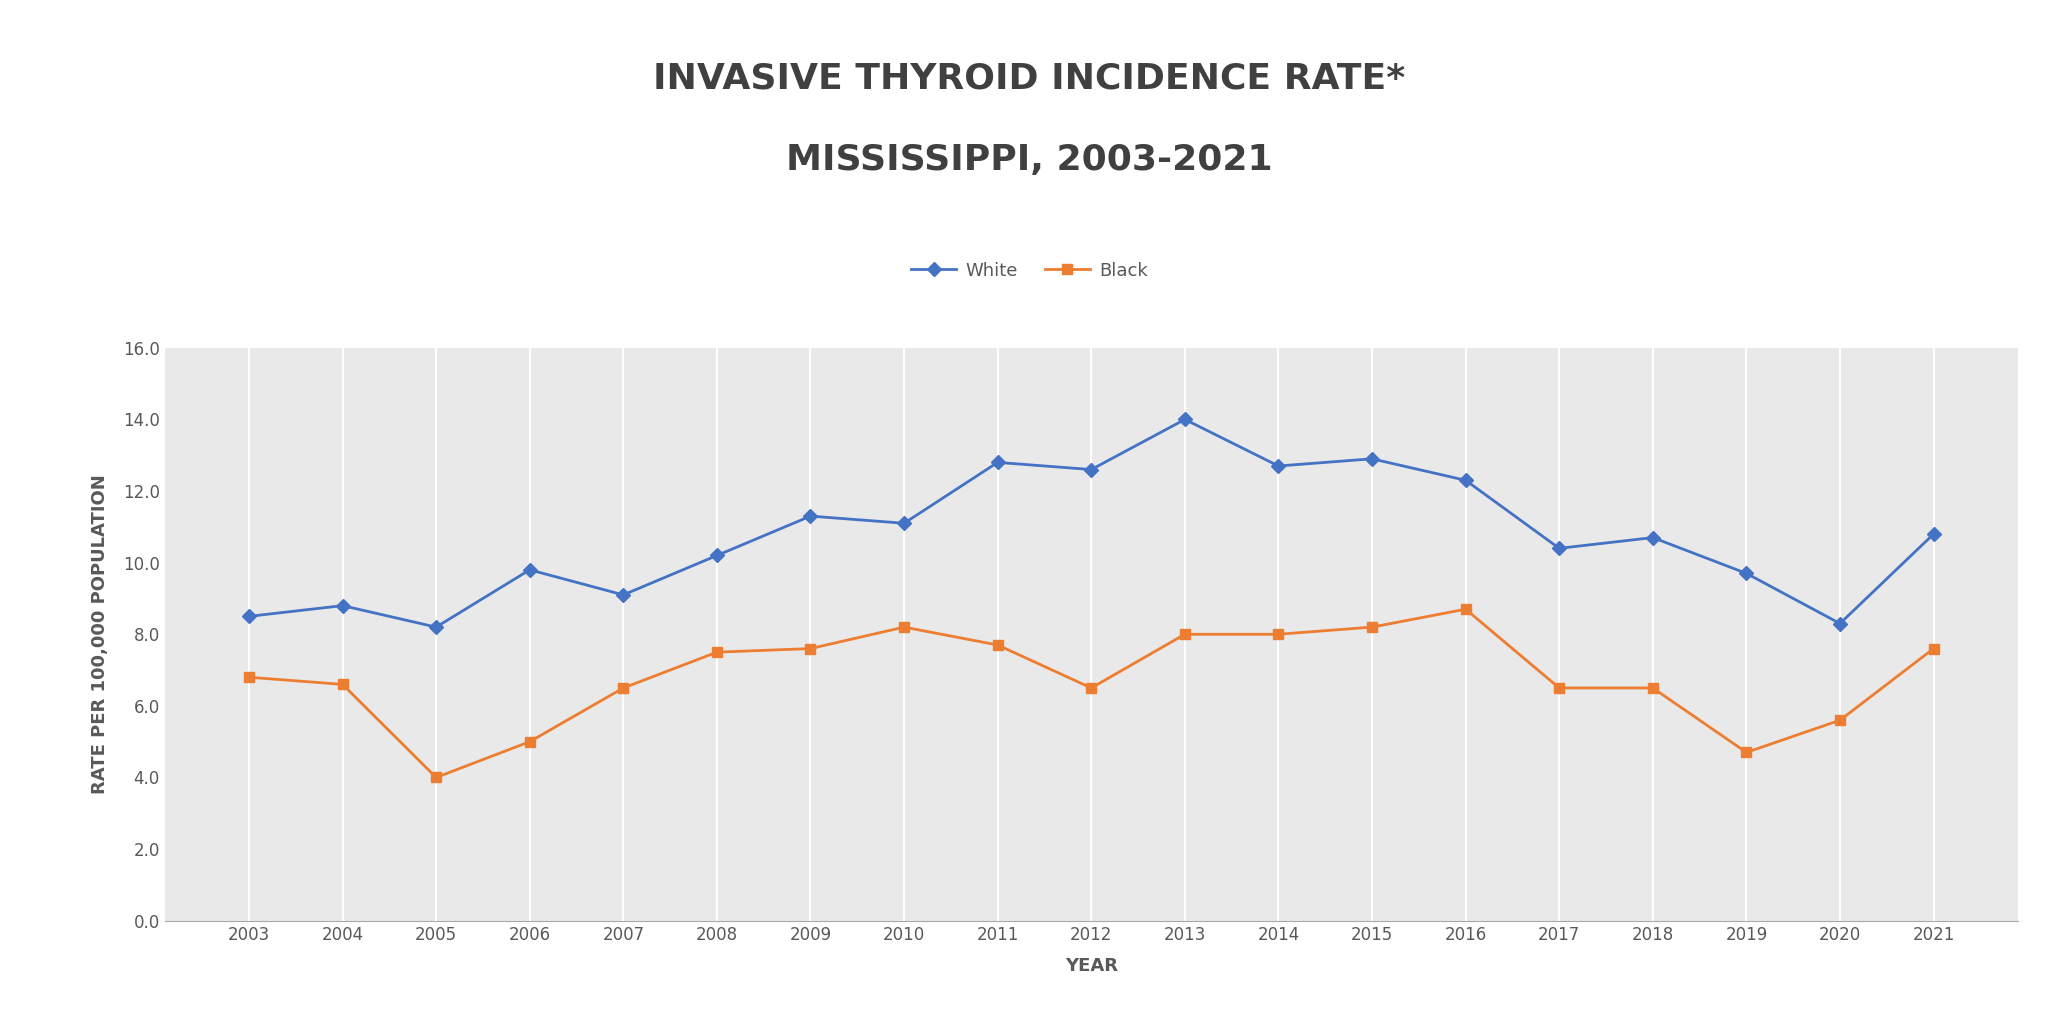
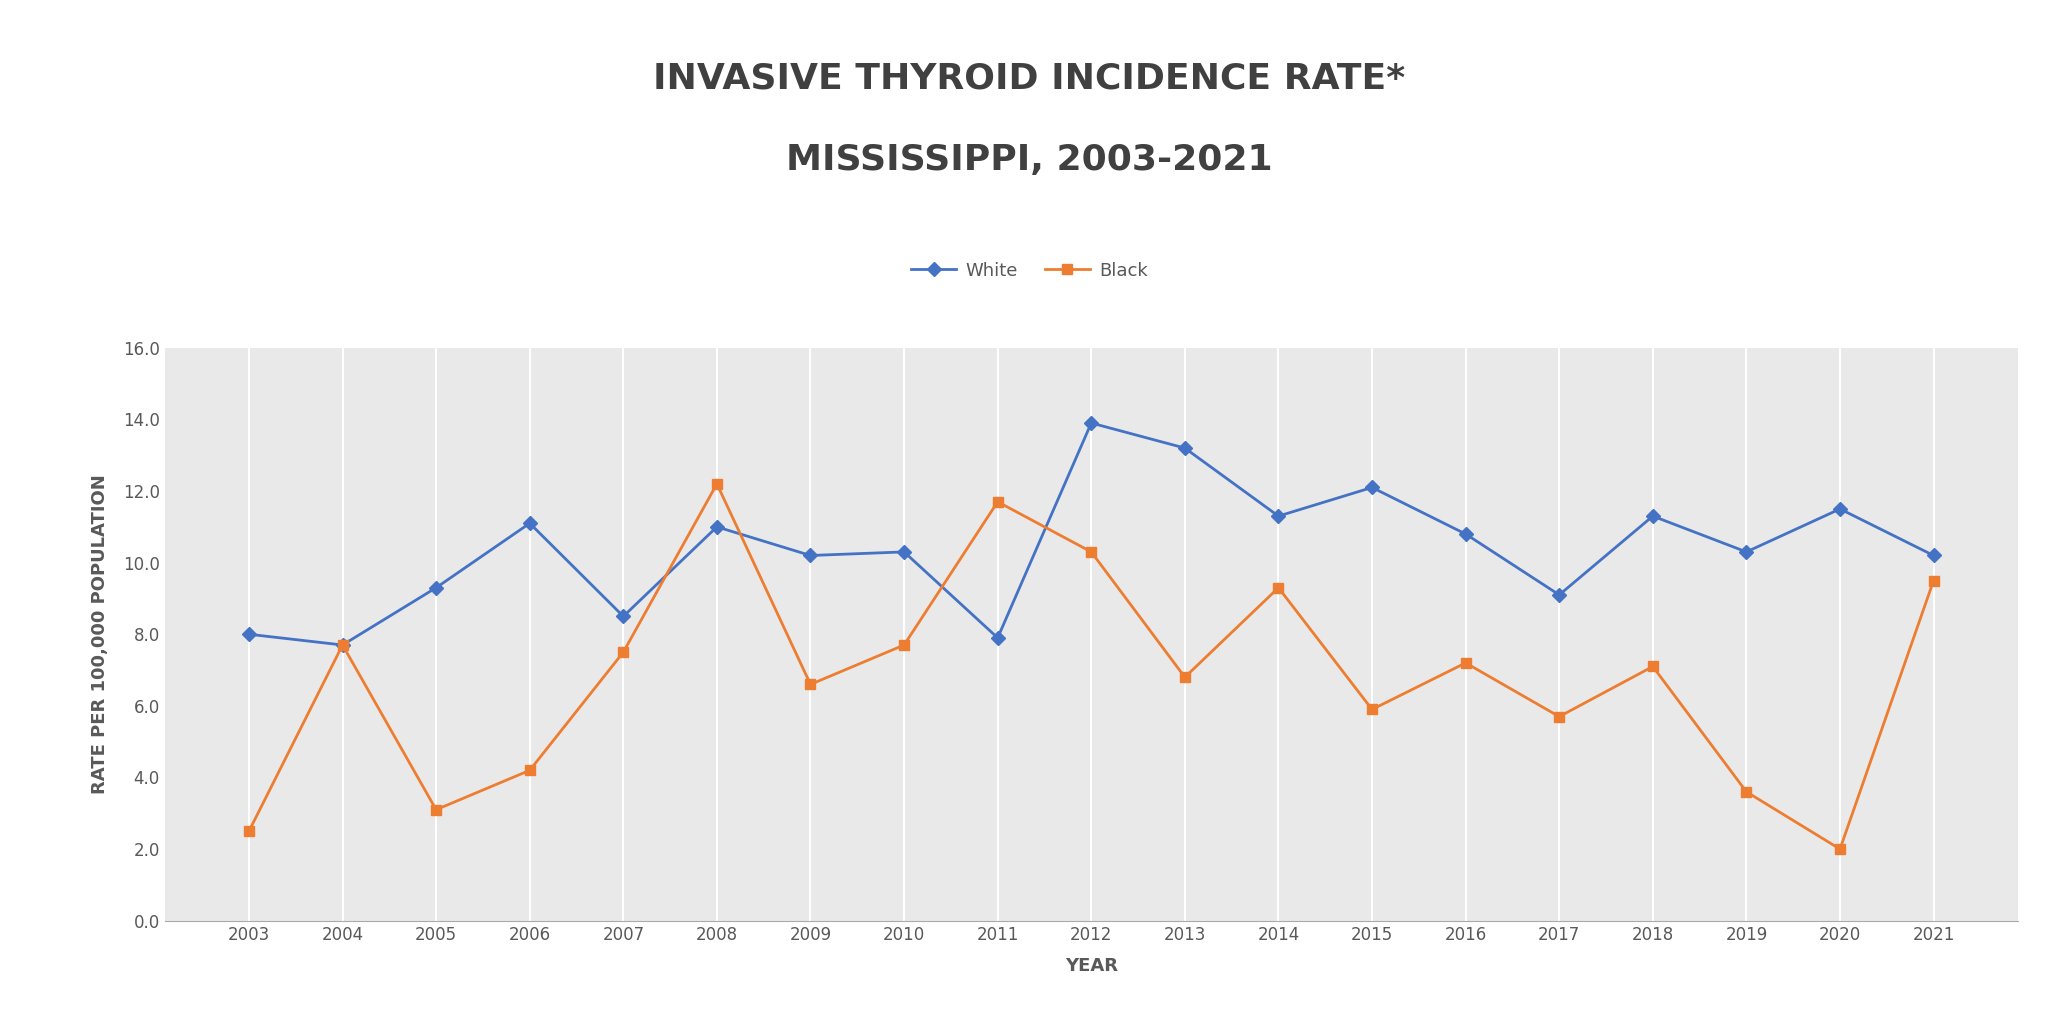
White/2003: 8.5 -> 8.0
Black/2003: 6.8 -> 2.5
White/2004: 8.8 -> 7.7
Black/2004: 6.6 -> 7.7
White/2005: 8.2 -> 9.3
Black/2005: 4.0 -> 3.1
White/2006: 9.8 -> 11.1
Black/2006: 5.0 -> 4.2
White/2007: 9.1 -> 8.5
Black/2007: 6.5 -> 7.5
White/2008: 10.2 -> 11.0
Black/2008: 7.5 -> 12.2
White/2009: 11.3 -> 10.2
Black/2009: 7.6 -> 6.6
White/2010: 11.1 -> 10.3
Black/2010: 8.2 -> 7.7
White/2011: 12.8 -> 7.9
Black/2011: 7.7 -> 11.7
White/2012: 12.6 -> 13.9
Black/2012: 6.5 -> 10.3
White/2013: 14.0 -> 13.2
Black/2013: 8.0 -> 6.8
White/2014: 12.7 -> 11.3
Black/2014: 8.0 -> 9.3
White/2015: 12.9 -> 12.1
Black/2015: 8.2 -> 5.9
White/2016: 12.3 -> 10.8
Black/2016: 8.7 -> 7.2
White/2017: 10.4 -> 9.1
Black/2017: 6.5 -> 5.7
White/2018: 10.7 -> 11.3
Black/2018: 6.5 -> 7.1
White/2019: 9.7 -> 10.3
Black/2019: 4.7 -> 3.6
White/2020: 8.3 -> 11.5
Black/2020: 5.6 -> 2.0
White/2021: 10.8 -> 10.2
Black/2021: 7.6 -> 9.5
